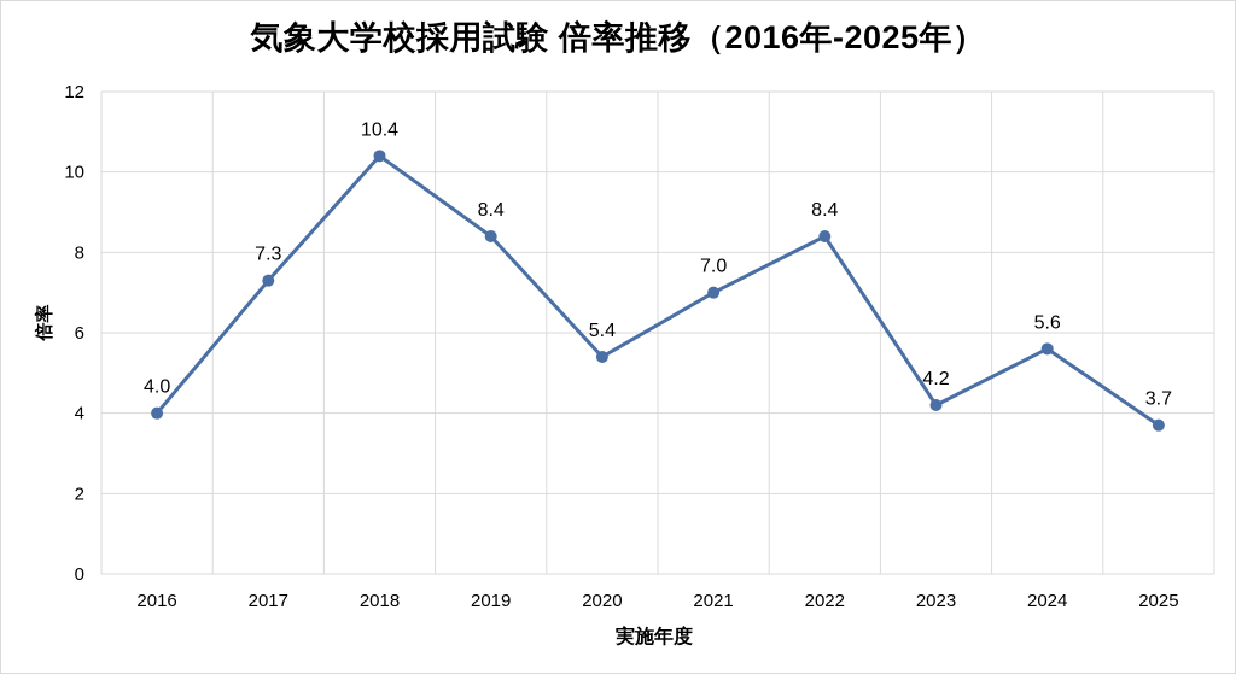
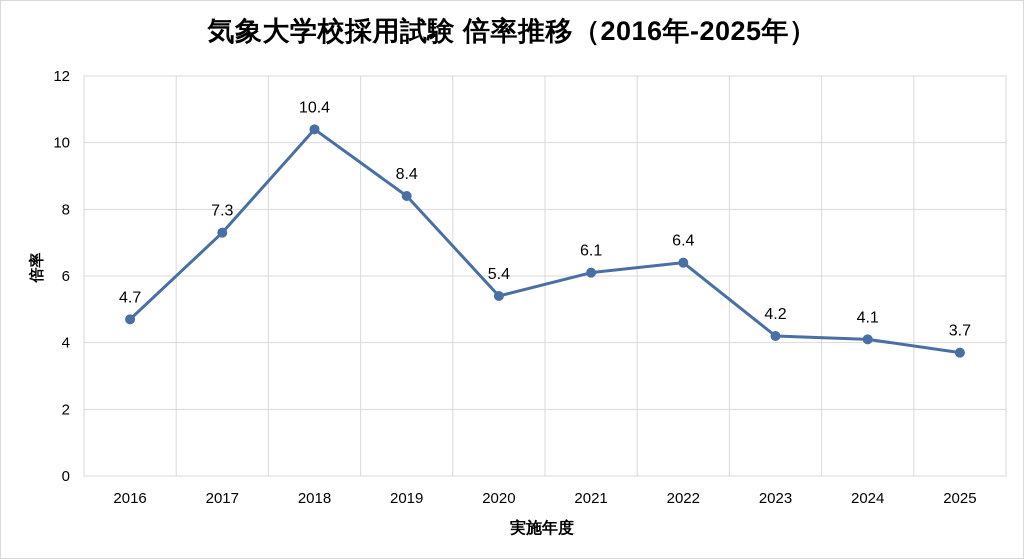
2016: 4.0 -> 4.7
2021: 7.0 -> 6.1
2022: 8.4 -> 6.4
2024: 5.6 -> 4.1
